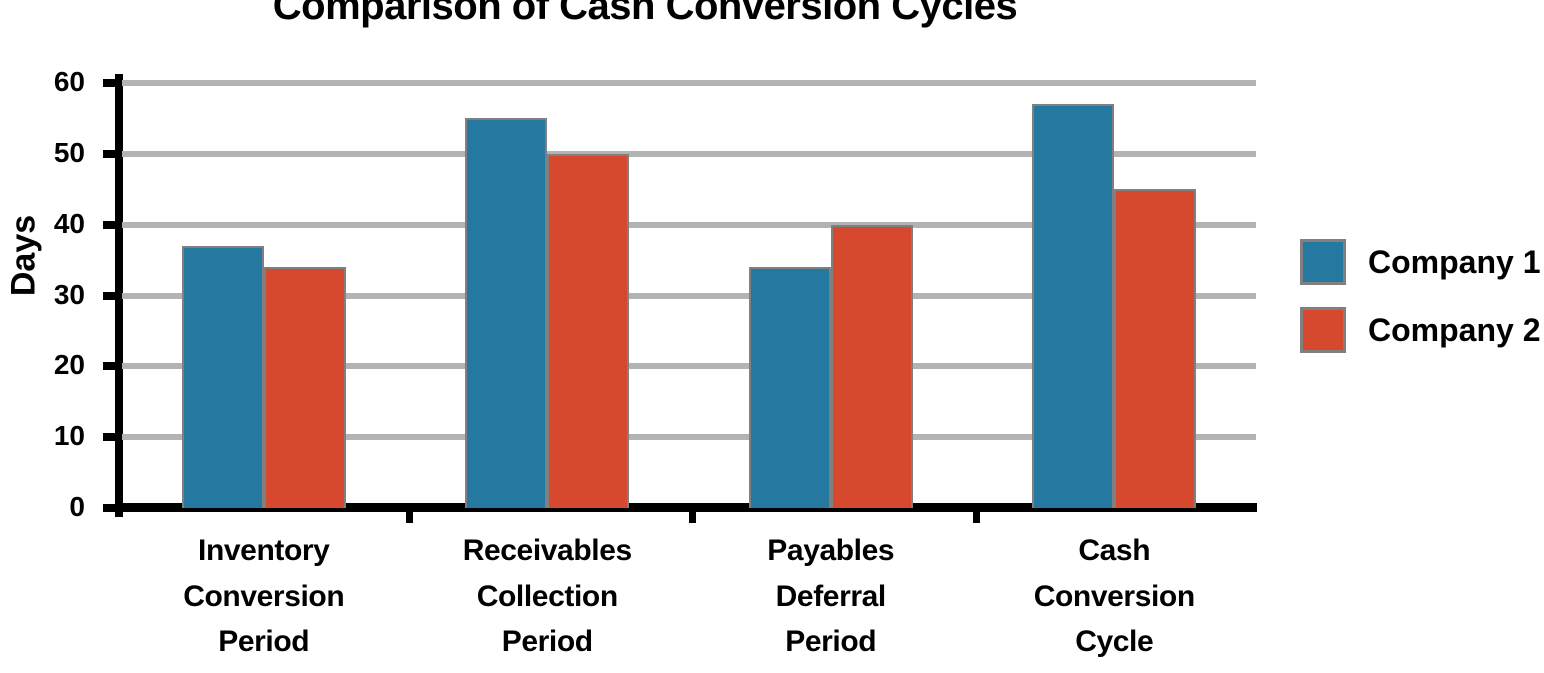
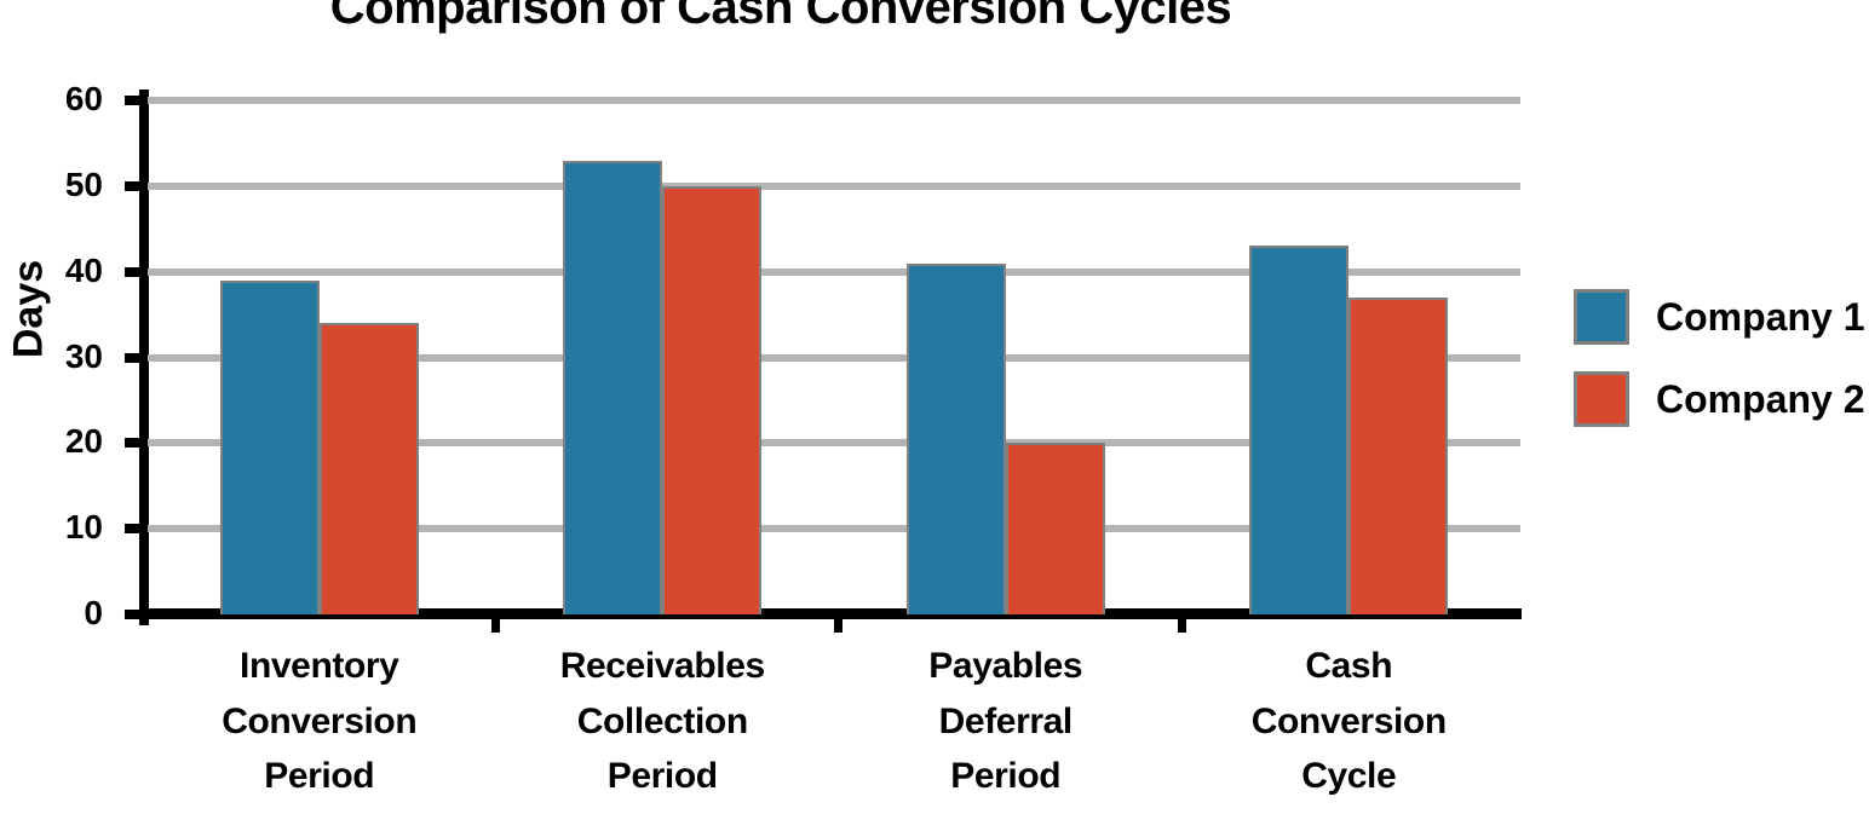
Company 1/Inventory Conversion Period: 37 -> 39
Company 1/Receivables Collection Period: 55 -> 53
Company 1/Payables Deferral Period: 34 -> 41
Company 2/Payables Deferral Period: 40 -> 20
Company 1/Cash Conversion Cycle: 57 -> 43
Company 2/Cash Conversion Cycle: 45 -> 37
